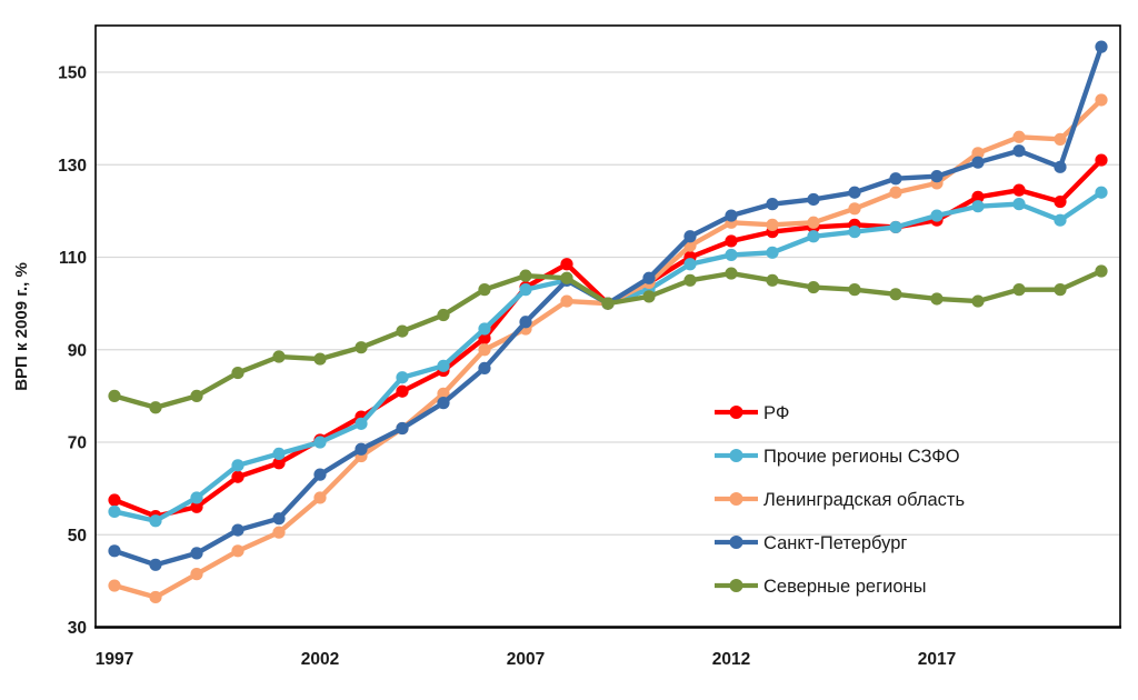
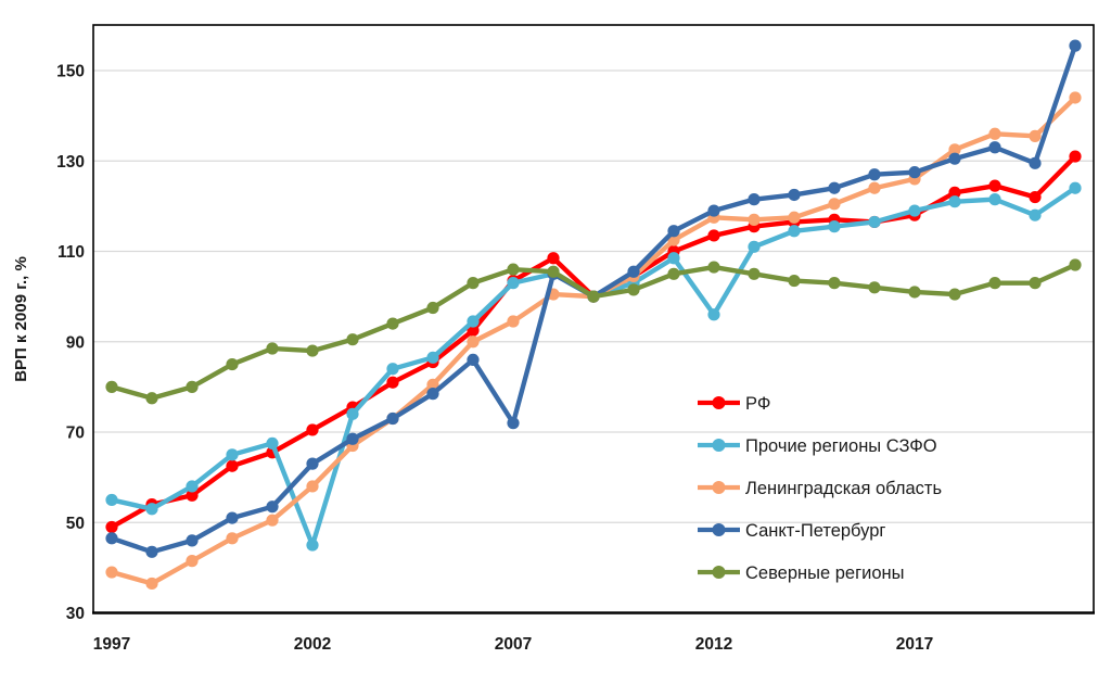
РФ/1997: 58 -> 49
Прочие регионы СЗФО/2002: 70 -> 45
Санкт-Петербург/2007: 96 -> 72
Прочие регионы СЗФО/2012: 110 -> 96
